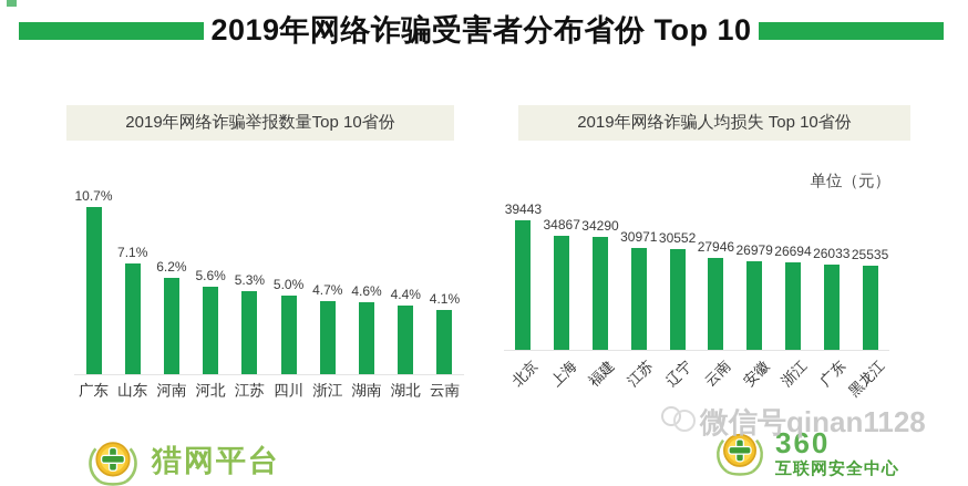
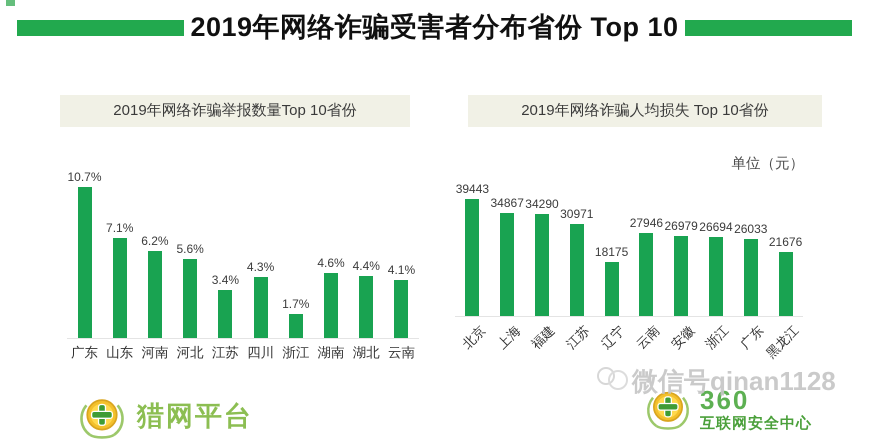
2019年网络诈骗举报数量Top 10省份/江苏: 5.3% -> 3.4%
2019年网络诈骗举报数量Top 10省份/四川: 5.0% -> 4.3%
2019年网络诈骗举报数量Top 10省份/浙江: 4.7% -> 1.7%
2019年网络诈骗人均损失 Top 10省份/辽宁: 30552 -> 18175
2019年网络诈骗人均损失 Top 10省份/黑龙江: 25535 -> 21676
